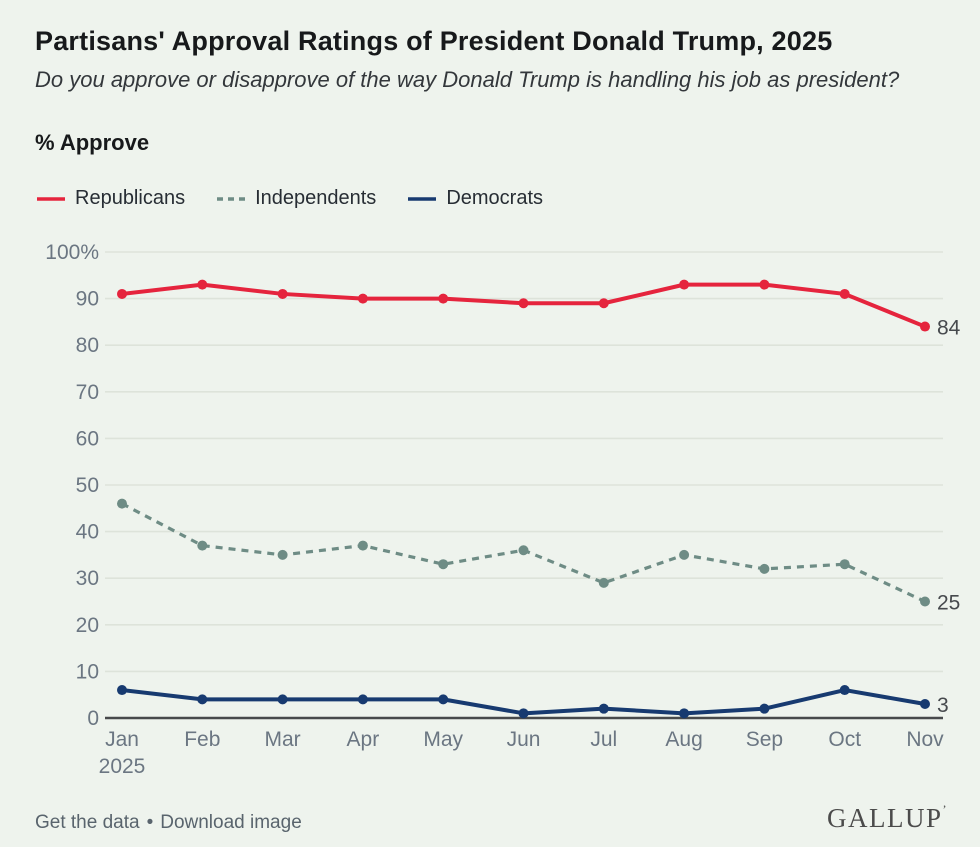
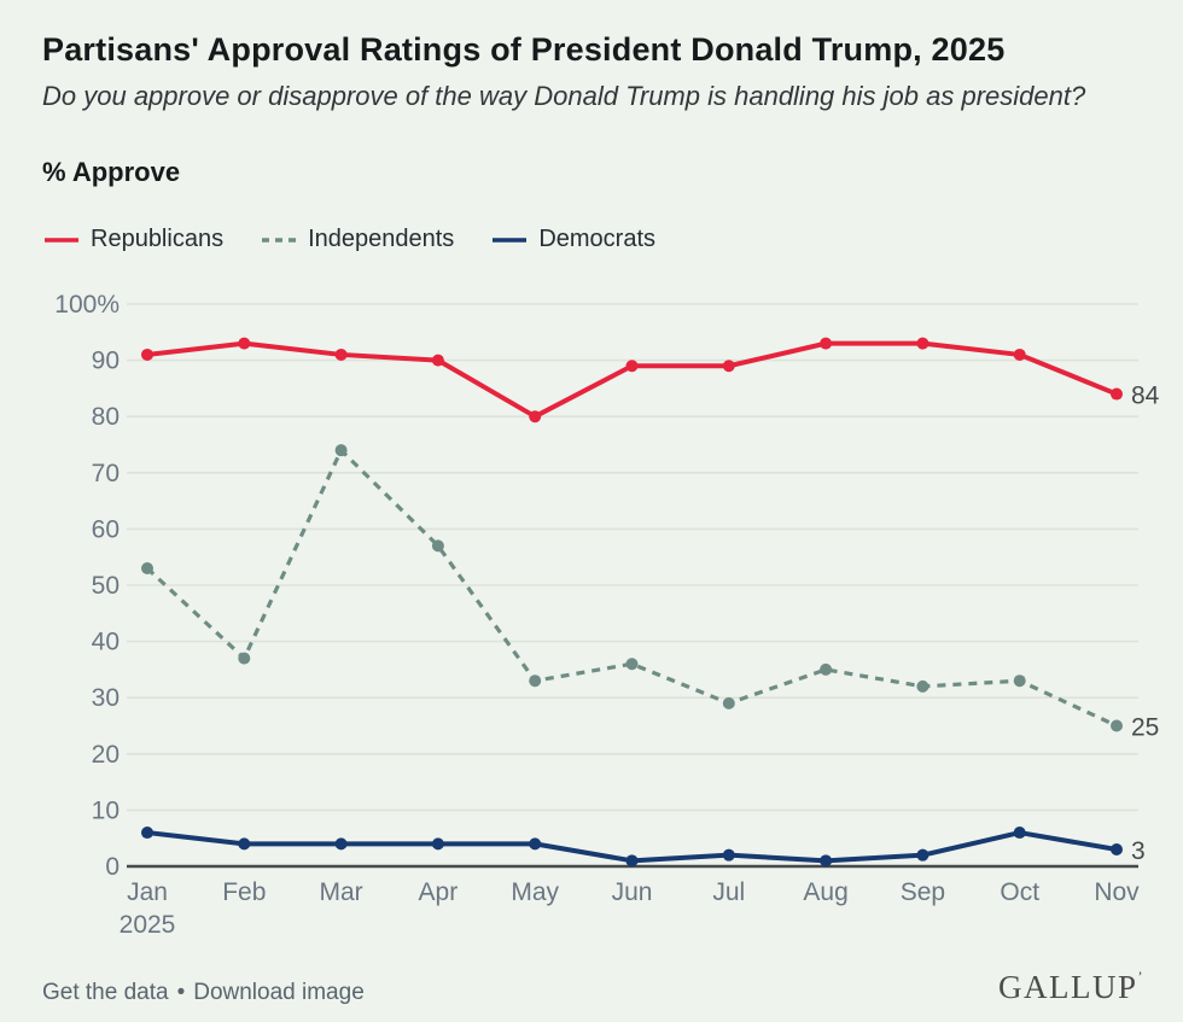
Independents/Jan: 46% -> 53%
Independents/Mar: 35% -> 74%
Independents/Apr: 37% -> 57%
Republicans/May: 90% -> 80%
